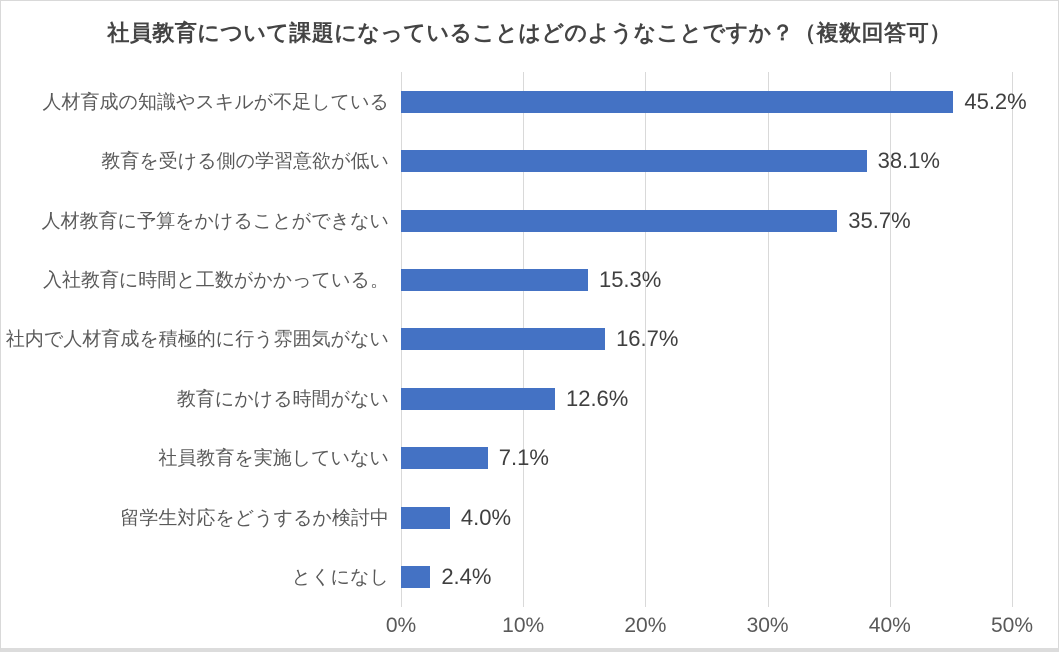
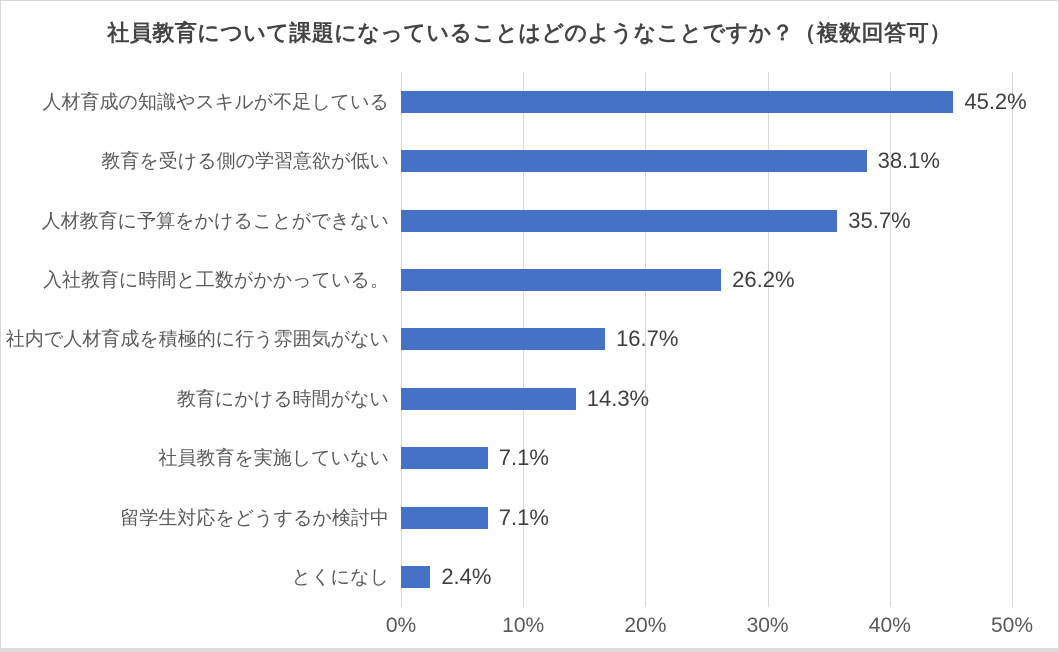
入社教育に時間と工数がかかっている。: 15.3% -> 26.2%
教育にかける時間がない: 12.6% -> 14.3%
留学生対応をどうするか検討中: 4.0% -> 7.1%
